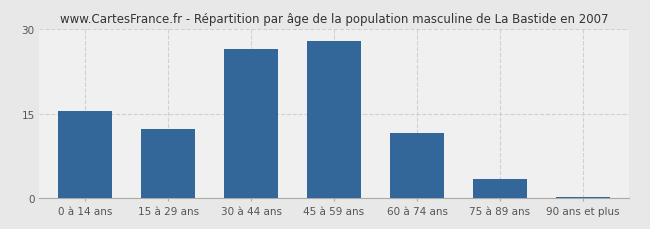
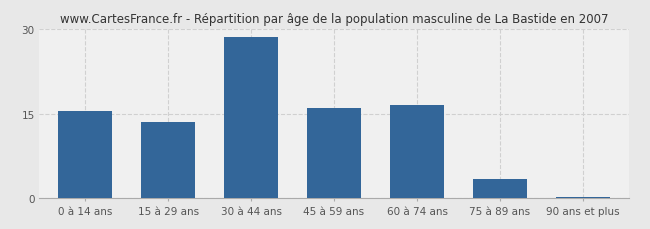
15 à 29 ans: 12.2 -> 13.5
30 à 44 ans: 26.4 -> 28.5
45 à 59 ans: 27.8 -> 16.0
60 à 74 ans: 11.6 -> 16.5
